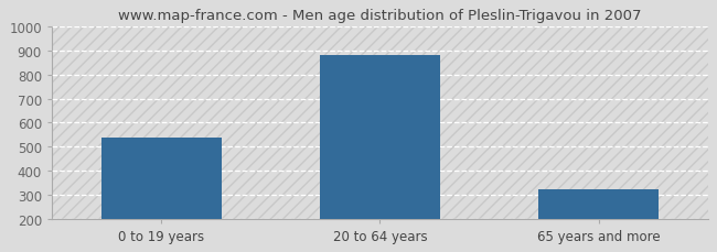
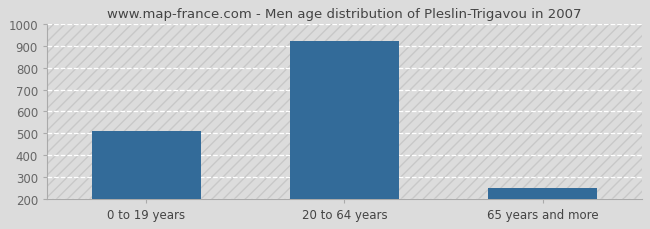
0 to 19 years: 540 -> 510
20 to 64 years: 880 -> 925
65 years and more: 320 -> 248
